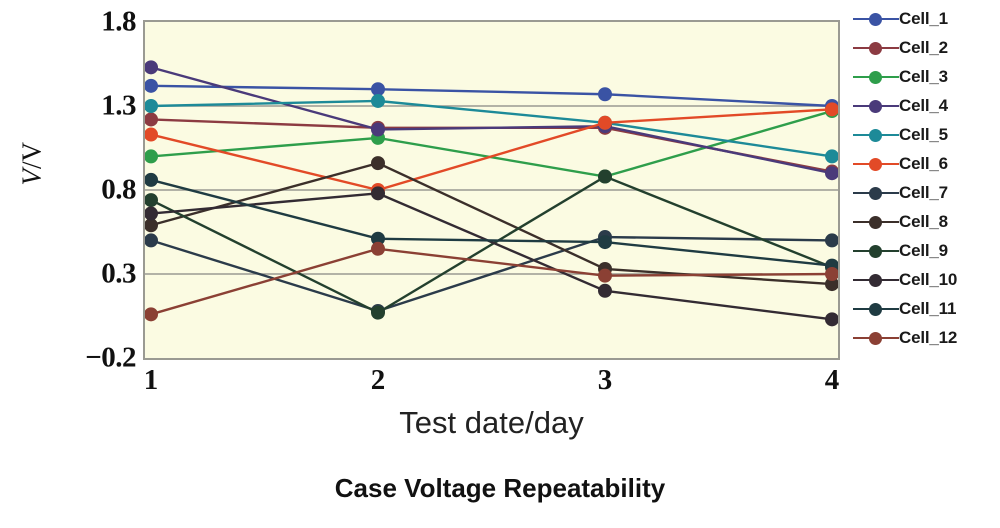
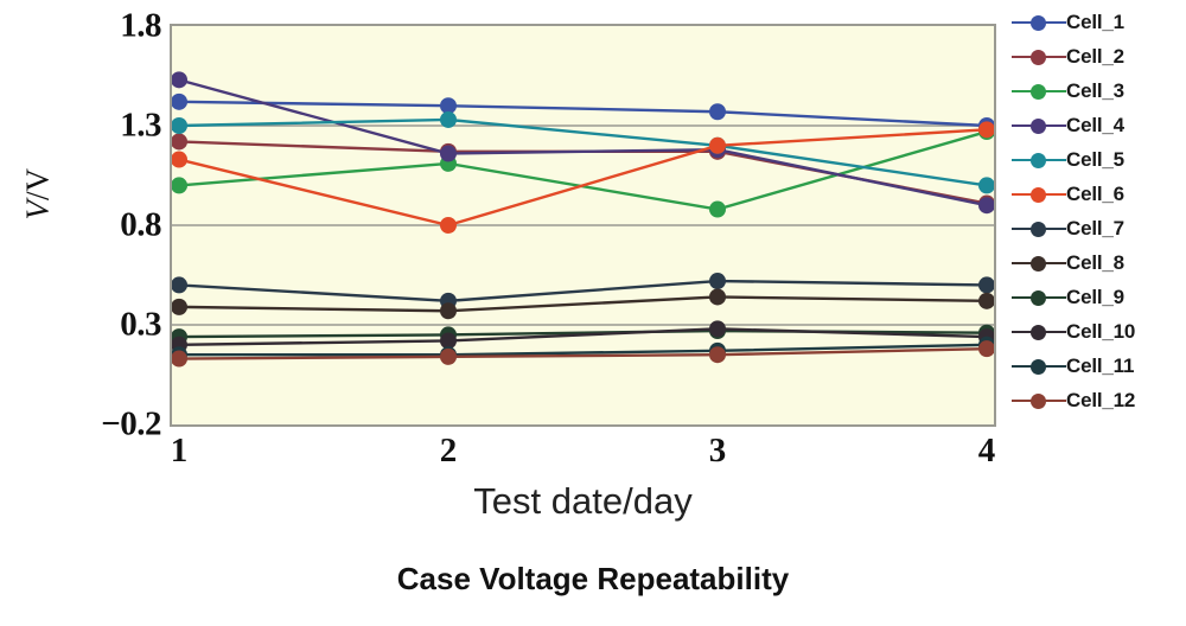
Cell_8/1: 0.59 -> 0.39
Cell_9/1: 0.74 -> 0.24
Cell_10/1: 0.66 -> 0.20
Cell_11/1: 0.86 -> 0.15
Cell_12/1: 0.06 -> 0.13
Cell_7/2: 0.08 -> 0.42
Cell_8/2: 0.96 -> 0.37
Cell_9/2: 0.07 -> 0.25
Cell_10/2: 0.78 -> 0.22
Cell_11/2: 0.51 -> 0.15
Cell_12/2: 0.45 -> 0.14
Cell_8/3: 0.33 -> 0.44
Cell_9/3: 0.88 -> 0.27
Cell_10/3: 0.20 -> 0.28
Cell_11/3: 0.49 -> 0.17
Cell_12/3: 0.29 -> 0.15
Cell_8/4: 0.24 -> 0.42
Cell_9/4: 0.34 -> 0.26
Cell_10/4: 0.03 -> 0.24
Cell_11/4: 0.35 -> 0.20
Cell_12/4: 0.30 -> 0.18
